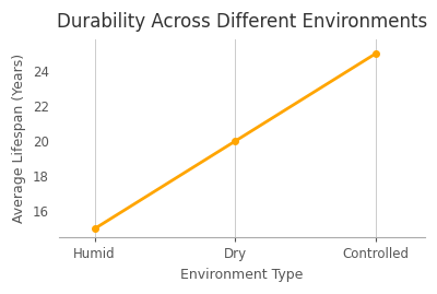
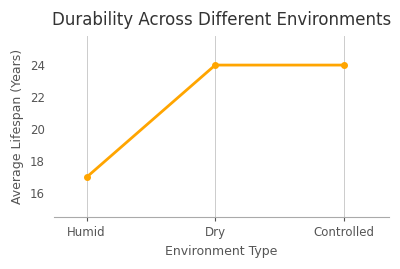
Humid: 15 -> 17
Dry: 20 -> 24
Controlled: 25 -> 24
